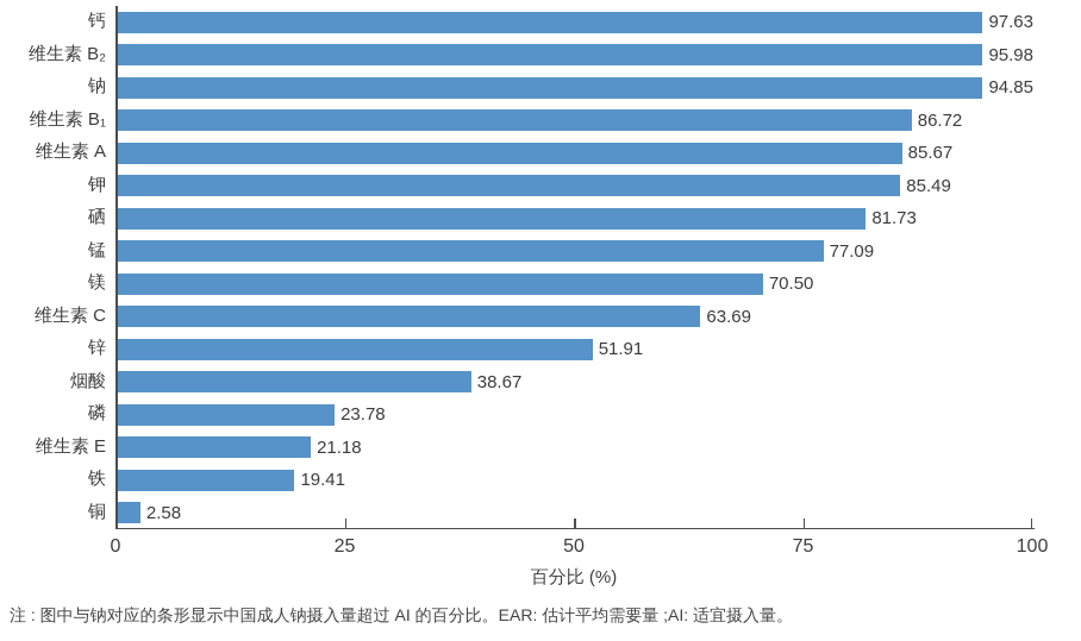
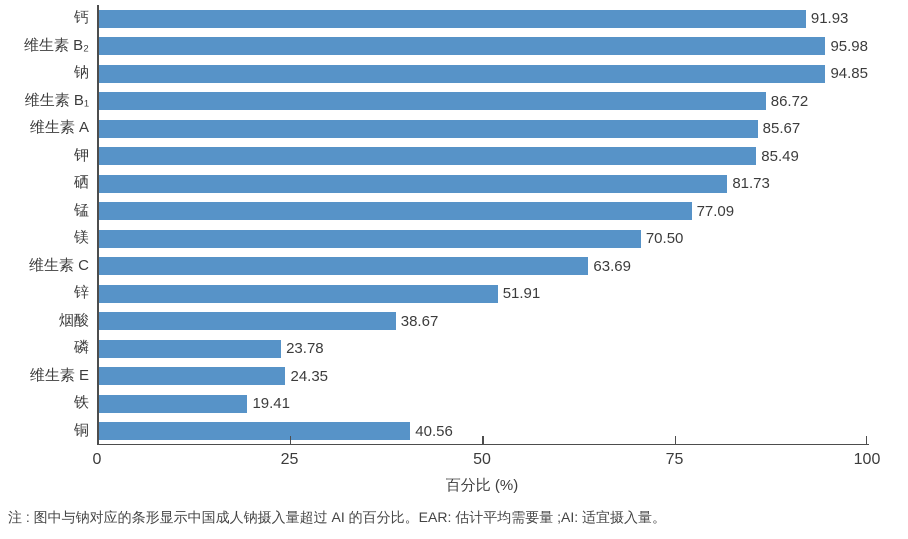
钙: 97.63 -> 91.93
维生素 E: 21.18 -> 24.35
铜: 2.58 -> 40.56
